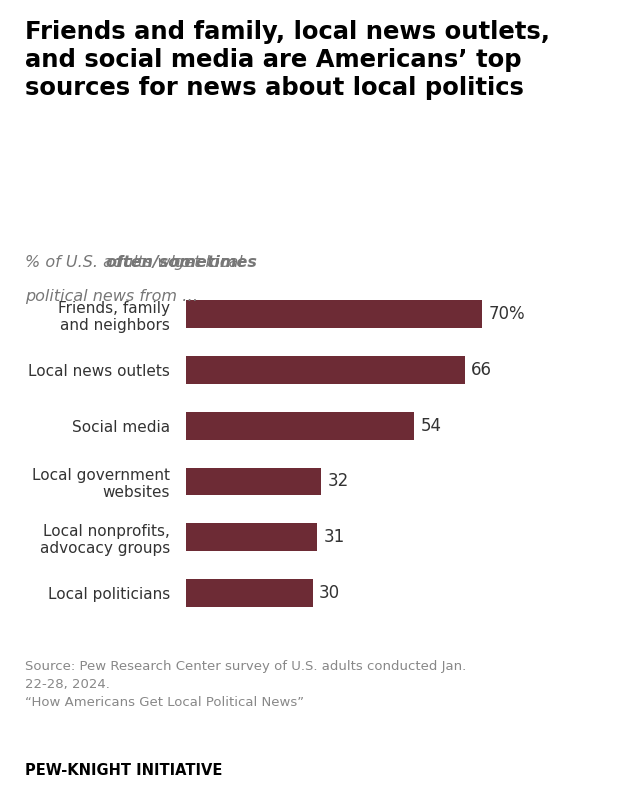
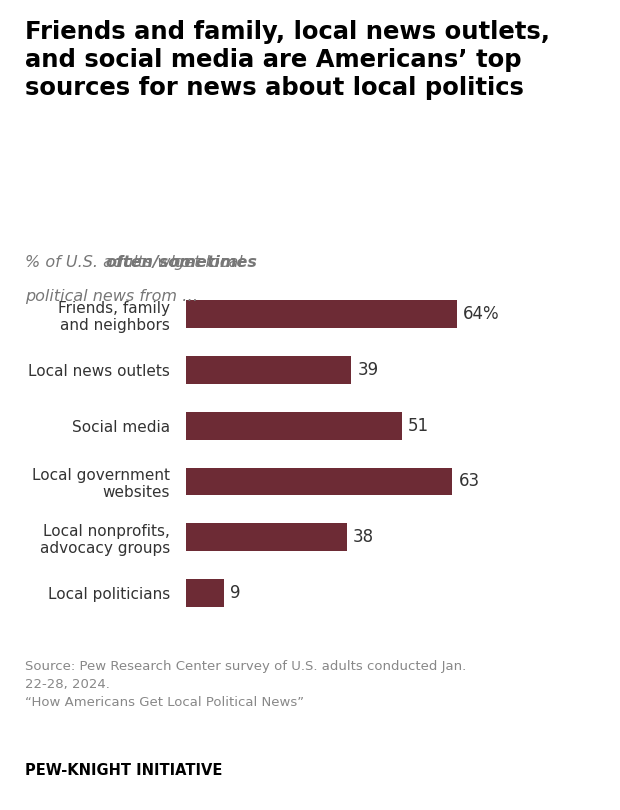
Friends, family and neighbors: 70% -> 64%
Local news outlets: 66 -> 39
Social media: 54 -> 51
Local government websites: 32 -> 63
Local nonprofits, advocacy groups: 31 -> 38
Local politicians: 30 -> 9
